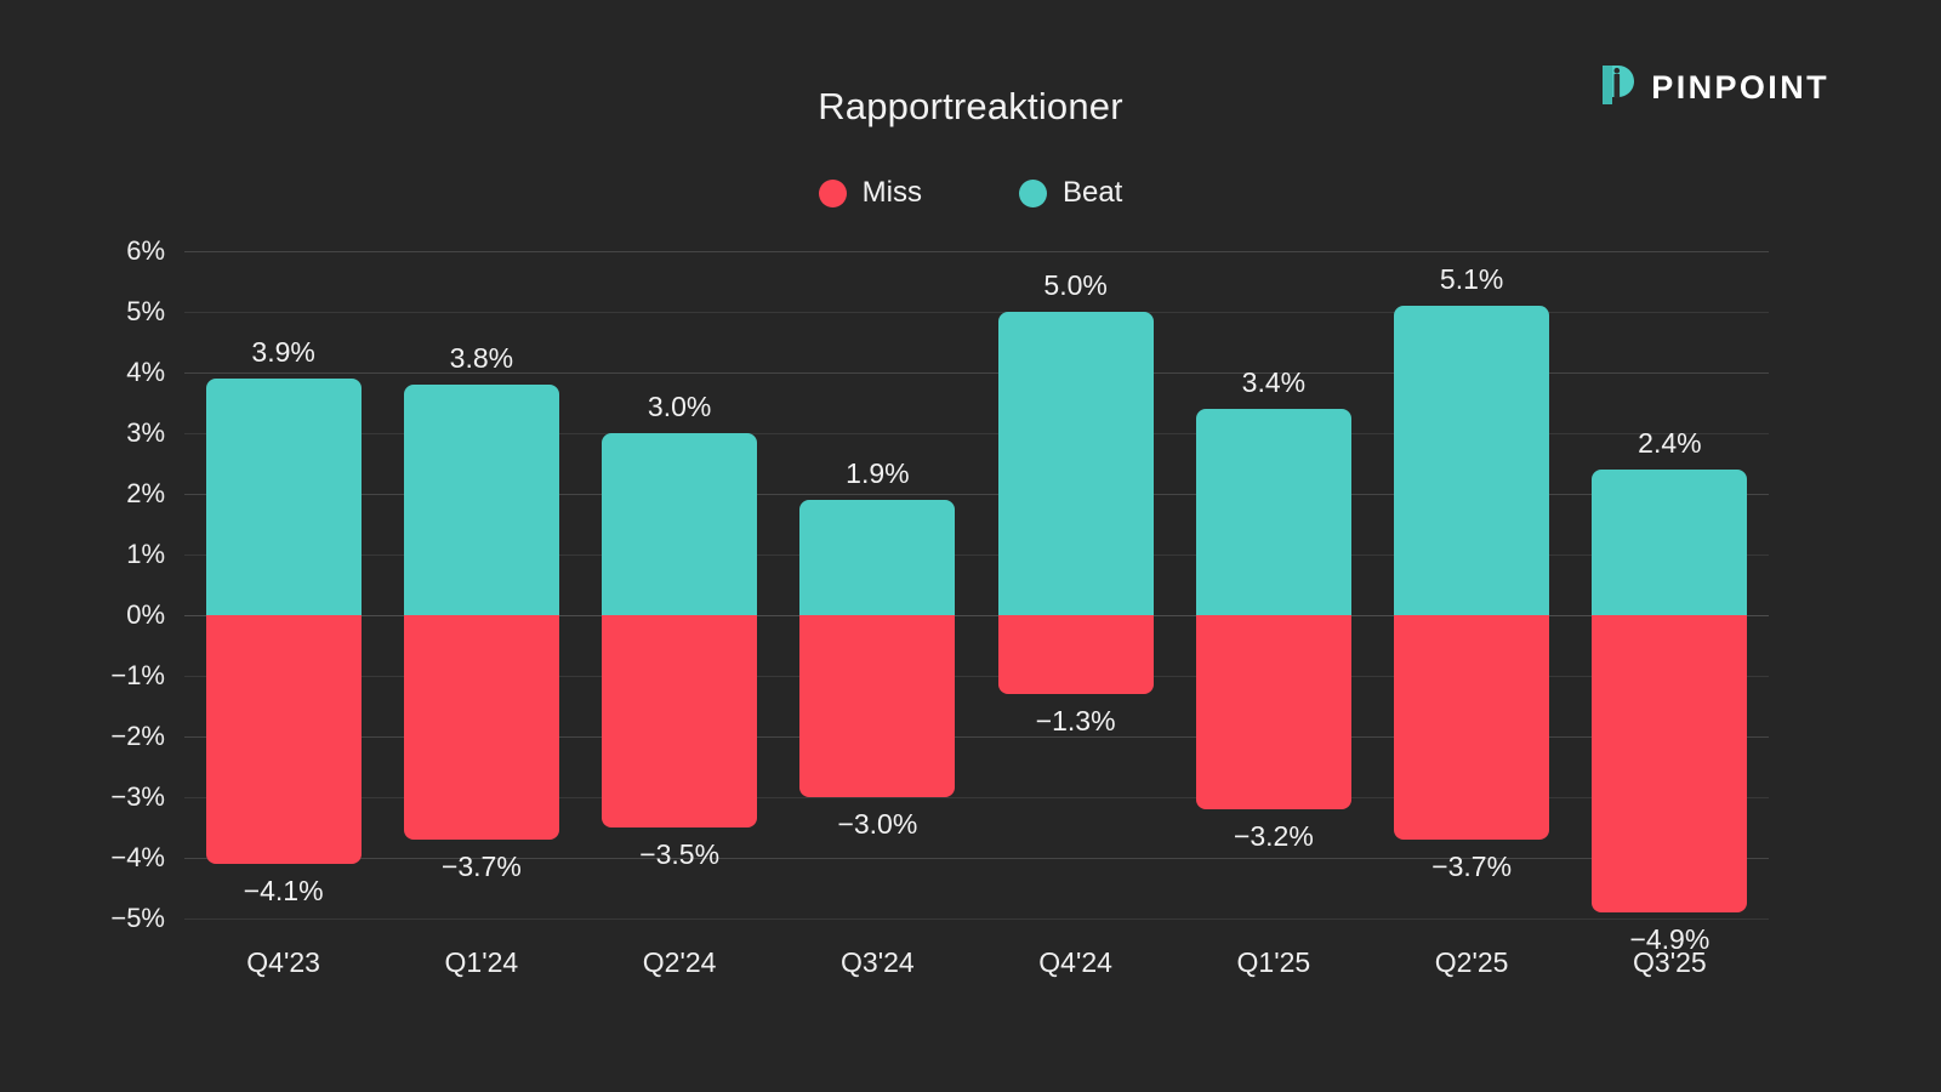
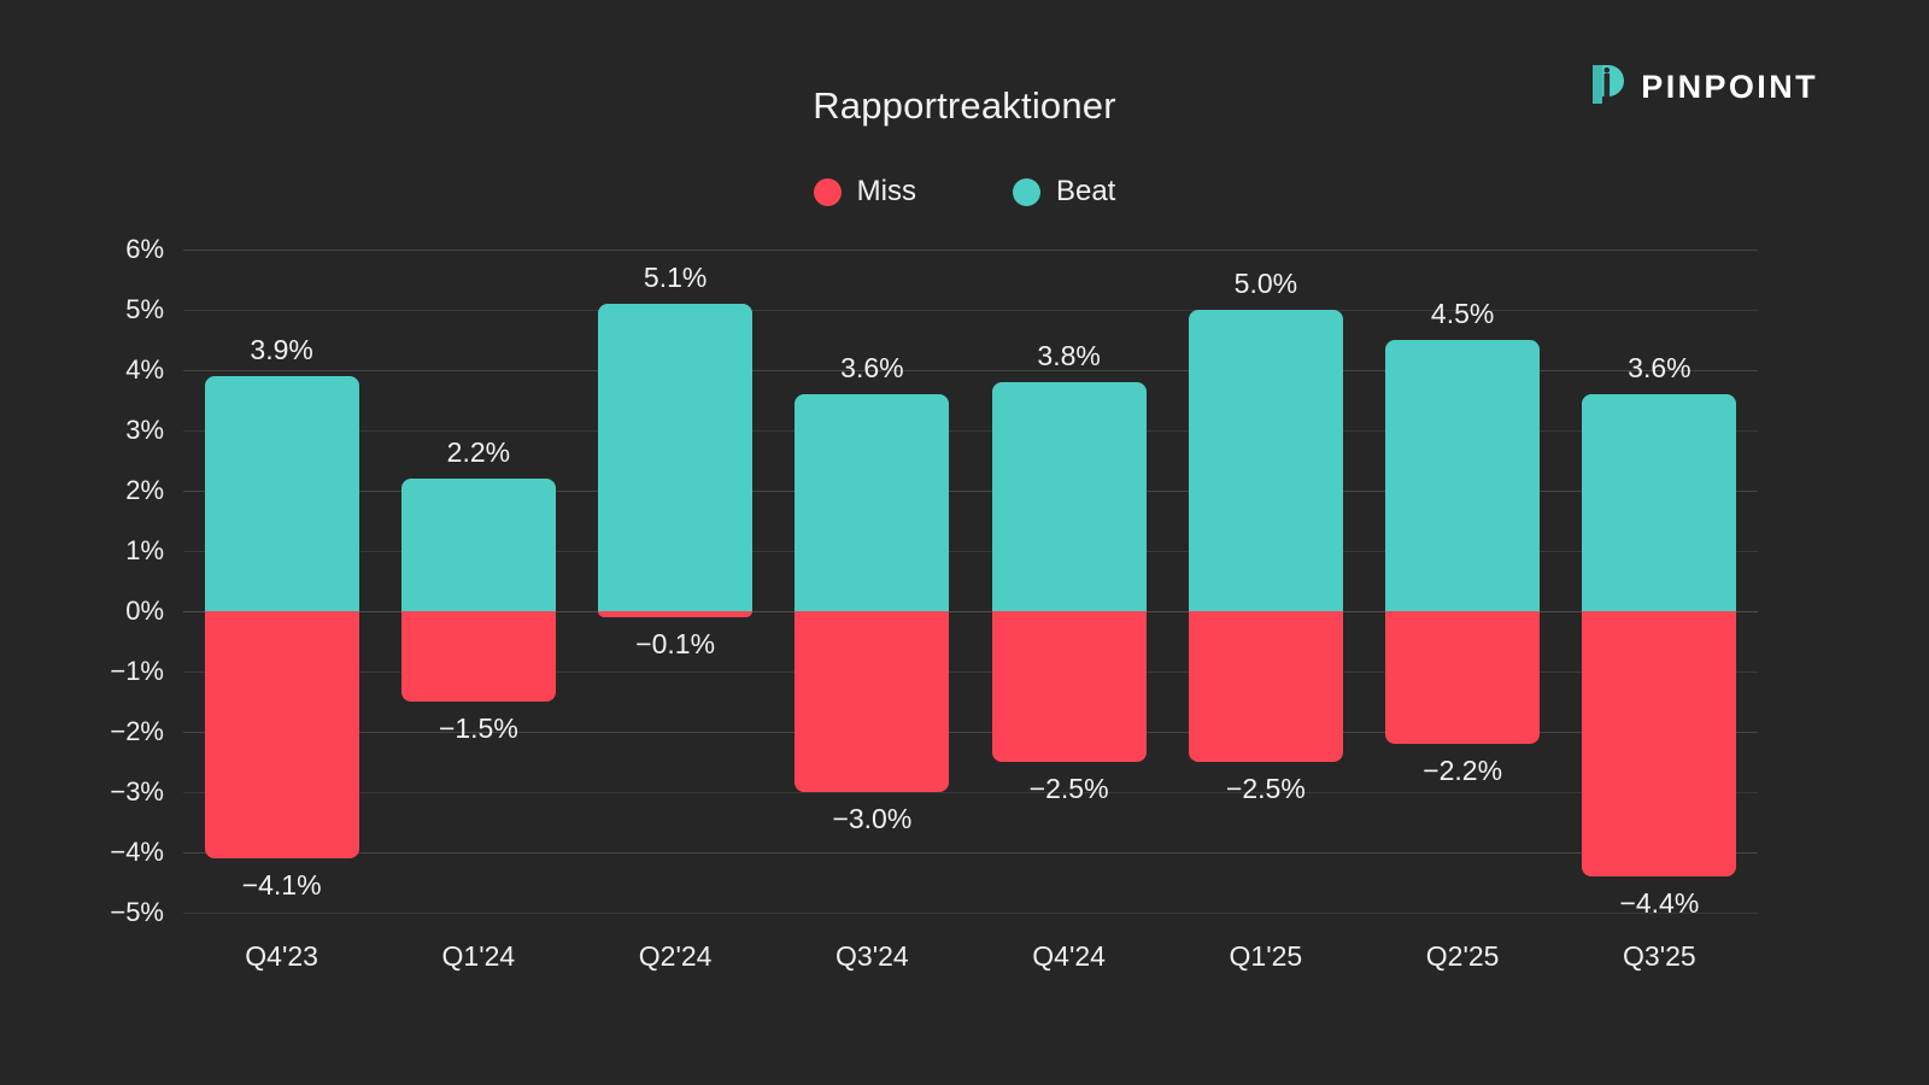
Beat/Q1'24: 3.8% -> 2.2%
Miss/Q1'24: −3.7% -> −1.5%
Beat/Q2'24: 3.0% -> 5.1%
Miss/Q2'24: −3.5% -> −0.1%
Beat/Q3'24: 1.9% -> 3.6%
Beat/Q4'24: 5.0% -> 3.8%
Miss/Q4'24: −1.3% -> −2.5%
Beat/Q1'25: 3.4% -> 5.0%
Miss/Q1'25: −3.2% -> −2.5%
Beat/Q2'25: 5.1% -> 4.5%
Miss/Q2'25: −3.7% -> −2.2%
Beat/Q3'25: 2.4% -> 3.6%
Miss/Q3'25: −4.9% -> −4.4%
